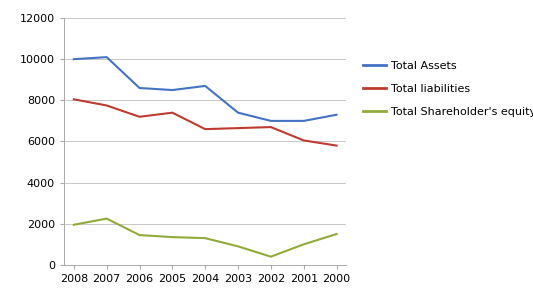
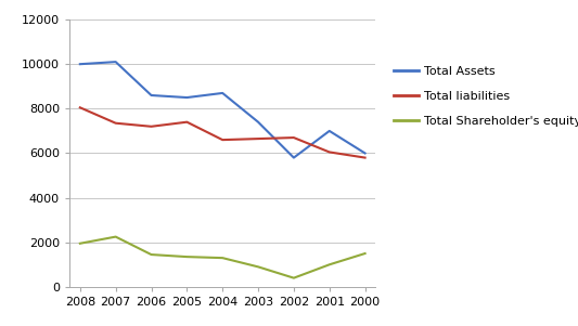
Total liabilities/2007: 7750 -> 7350
Total Assets/2002: 7000 -> 5800
Total Assets/2000: 7300 -> 6000
